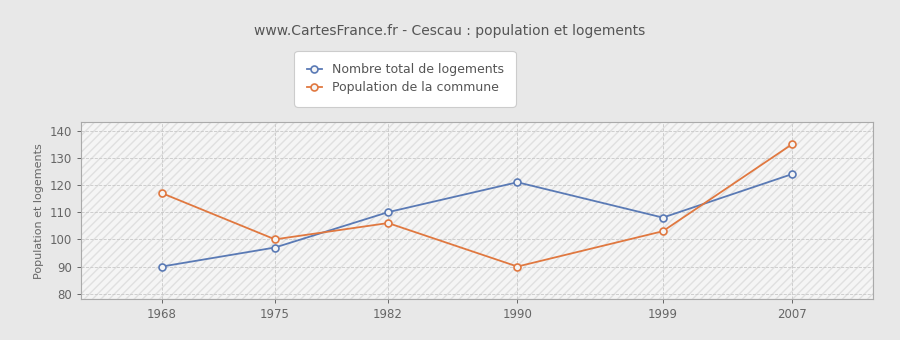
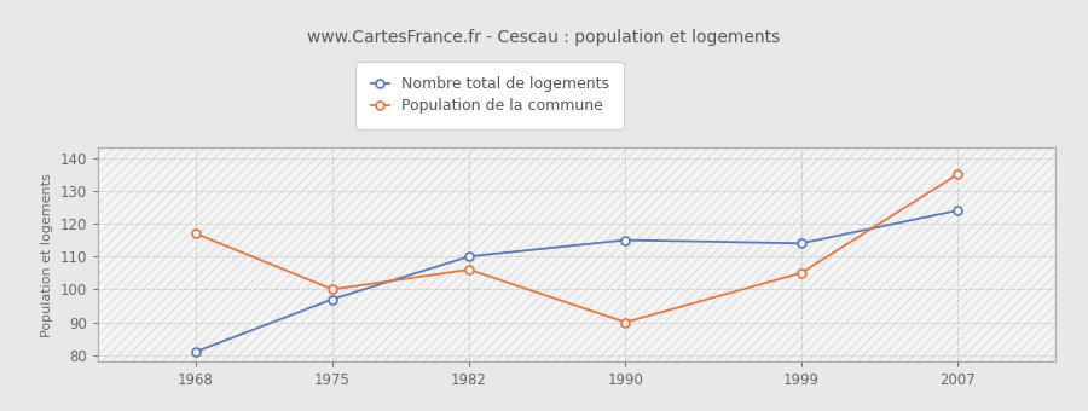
Nombre total de logements/1968: 90 -> 81
Nombre total de logements/1990: 121 -> 115
Nombre total de logements/1999: 108 -> 114
Population de la commune/1999: 103 -> 105
